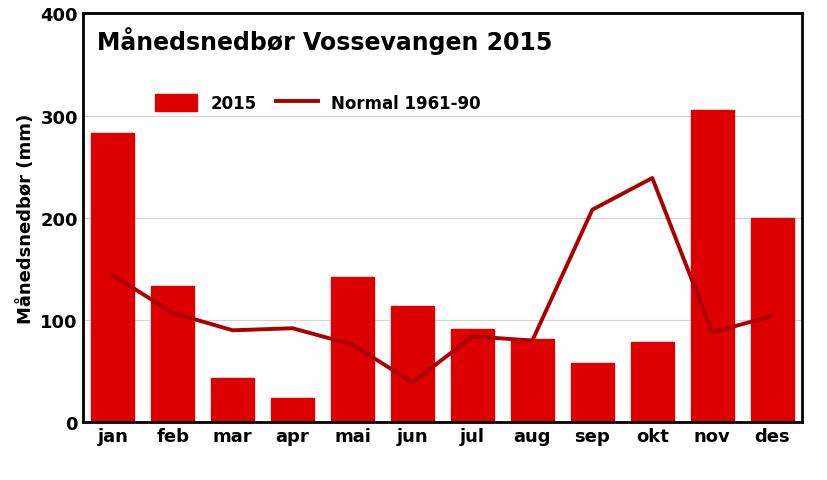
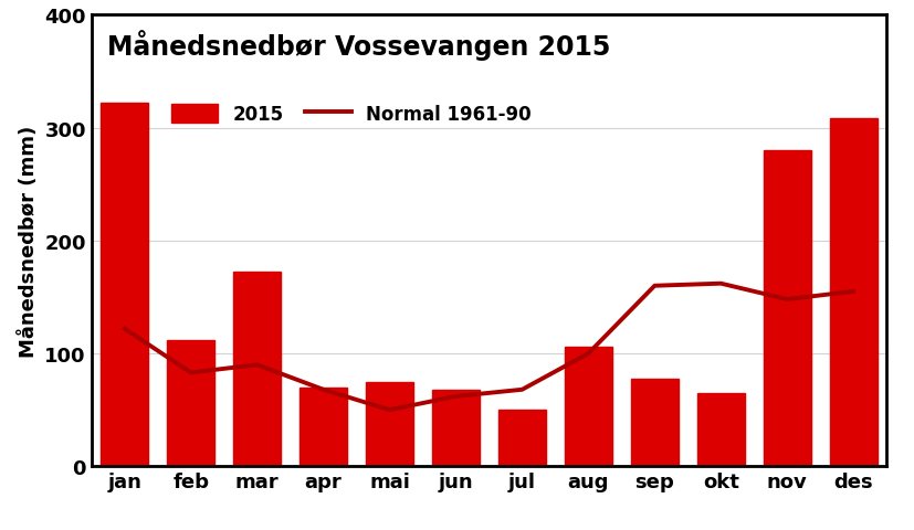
2015/jan: 283 -> 322
Normal 1961-90/jan: 144 -> 122
2015/feb: 133 -> 112
Normal 1961-90/feb: 107 -> 83
2015/mar: 43 -> 172
2015/apr: 24 -> 70
Normal 1961-90/apr: 92 -> 68
2015/mai: 142 -> 75
Normal 1961-90/mai: 76 -> 50
2015/jun: 114 -> 68
Normal 1961-90/jun: 39 -> 62
2015/jul: 91 -> 50
Normal 1961-90/jul: 84 -> 68
2015/aug: 81 -> 106
Normal 1961-90/aug: 80 -> 100
2015/sep: 58 -> 78
Normal 1961-90/sep: 208 -> 160
2015/okt: 79 -> 65
Normal 1961-90/okt: 239 -> 162
2015/nov: 306 -> 280
Normal 1961-90/nov: 88 -> 148
2015/des: 200 -> 308
Normal 1961-90/des: 104 -> 155
